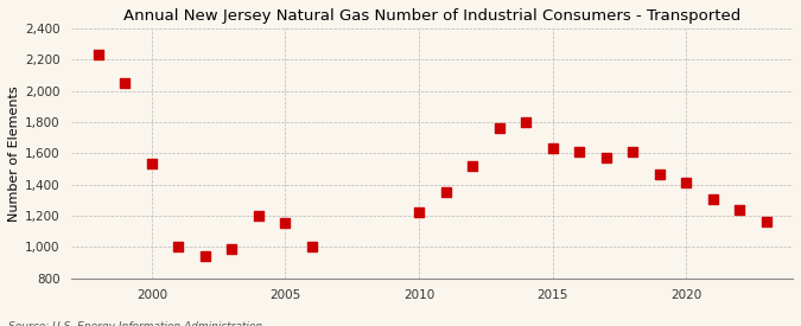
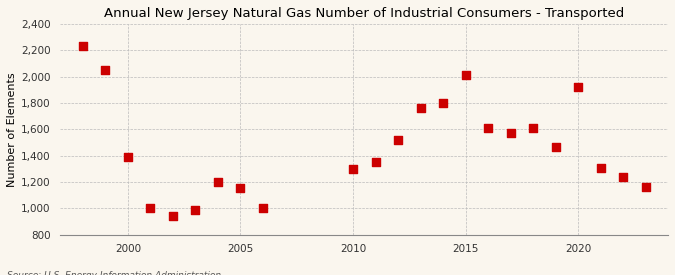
2000: 1,530 -> 1,390
2010: 1,220 -> 1,300
2015: 1,640 -> 2,010
2020: 1,410 -> 1,920
